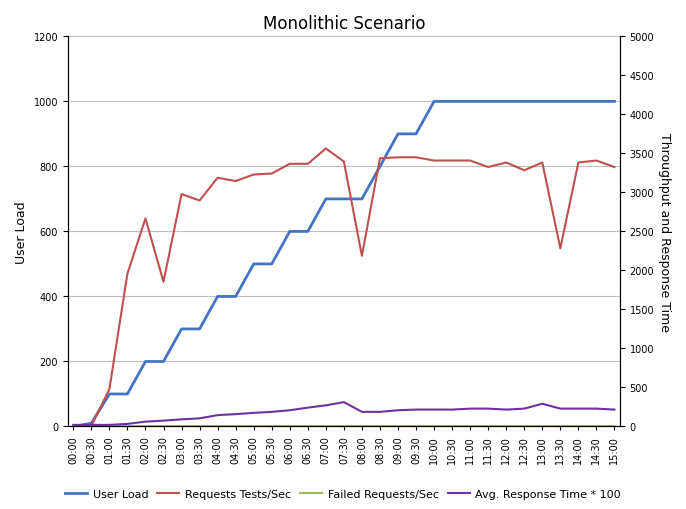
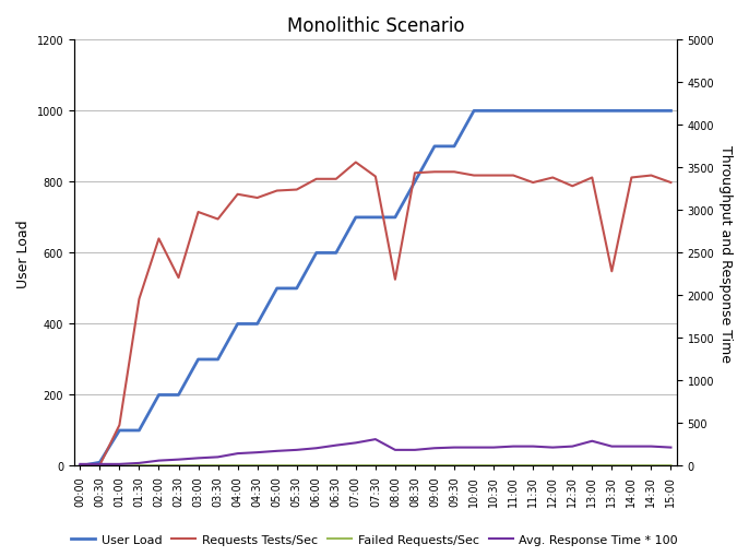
Requests Tests/Sec/02:30: 445 -> 530
